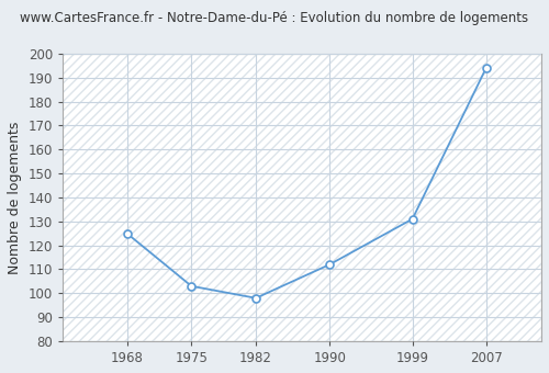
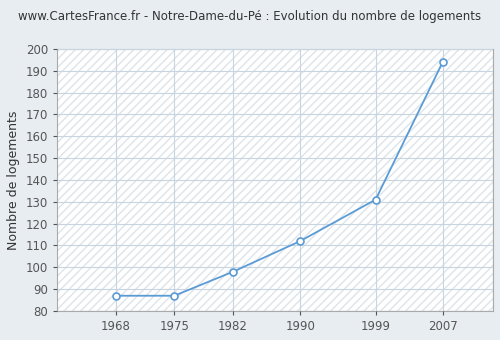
1968: 125 -> 87
1975: 103 -> 87
